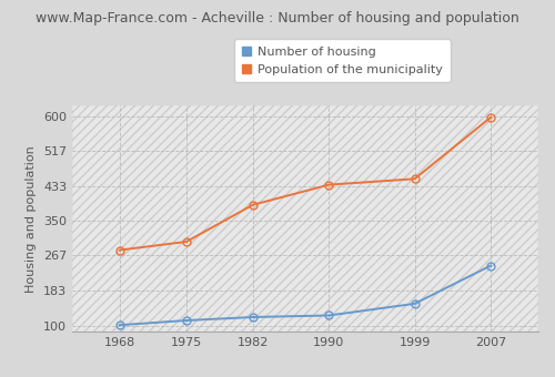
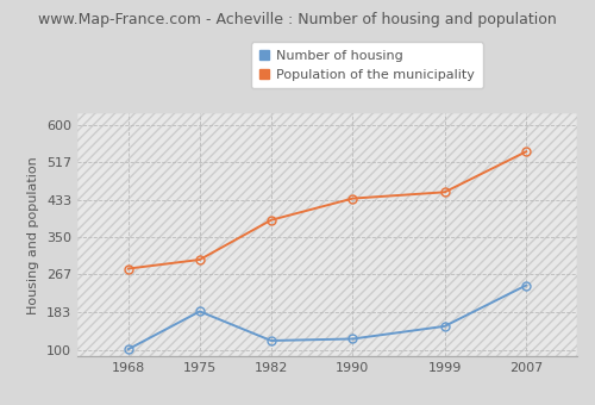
Number of housing/1975: 112 -> 185
Population of the municipality/2007: 597 -> 540
